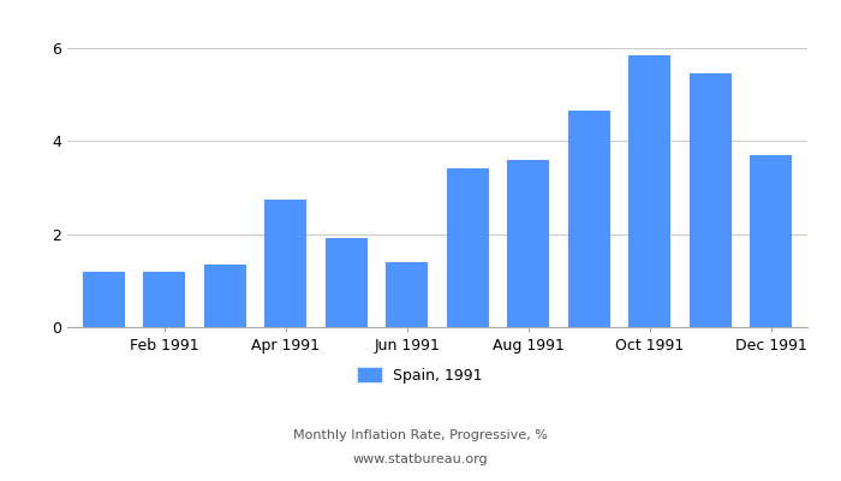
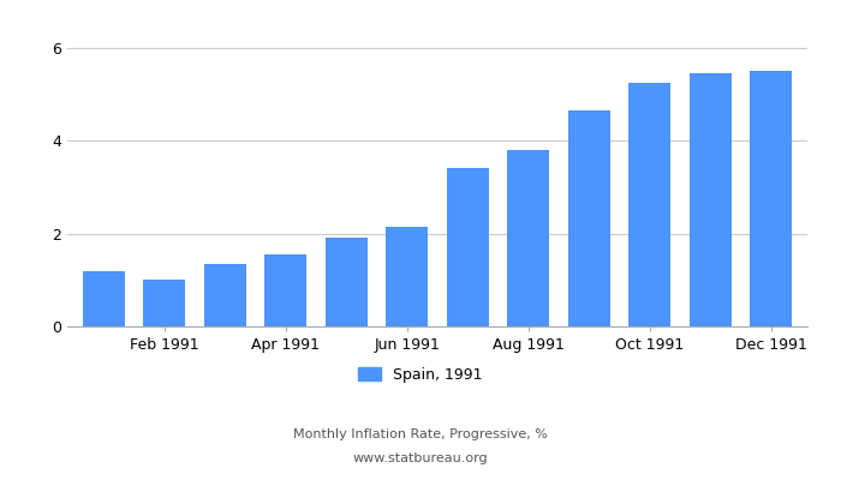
Feb 1991: 1.20 -> 1.00
Apr 1991: 2.75 -> 1.55
Jun 1991: 1.40 -> 2.15
Aug 1991: 3.60 -> 3.80
Oct 1991: 5.85 -> 5.25
Dec 1991: 3.70 -> 5.50
